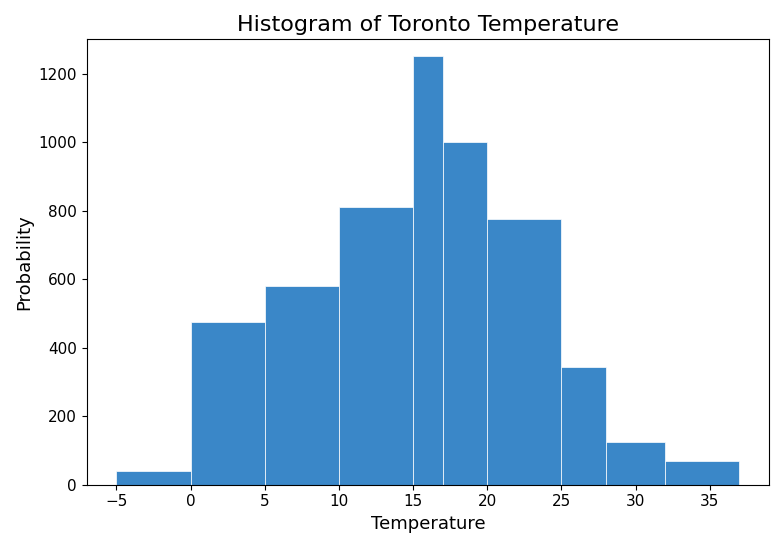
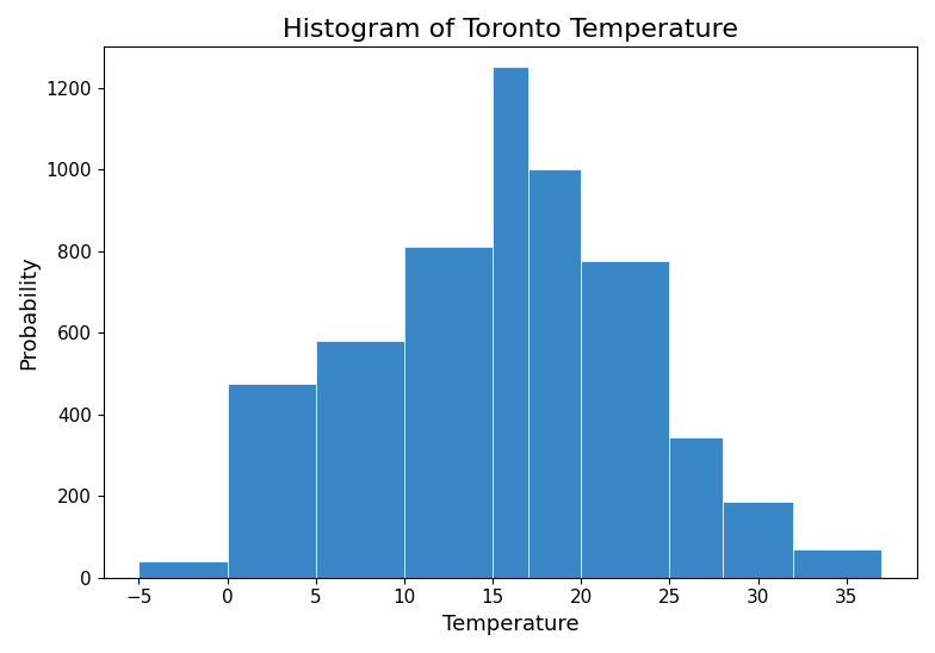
30: 125 -> 185
